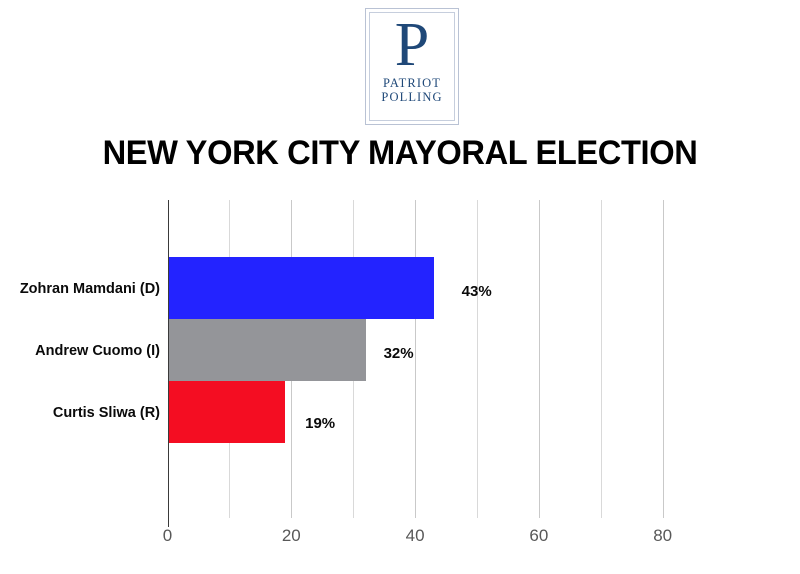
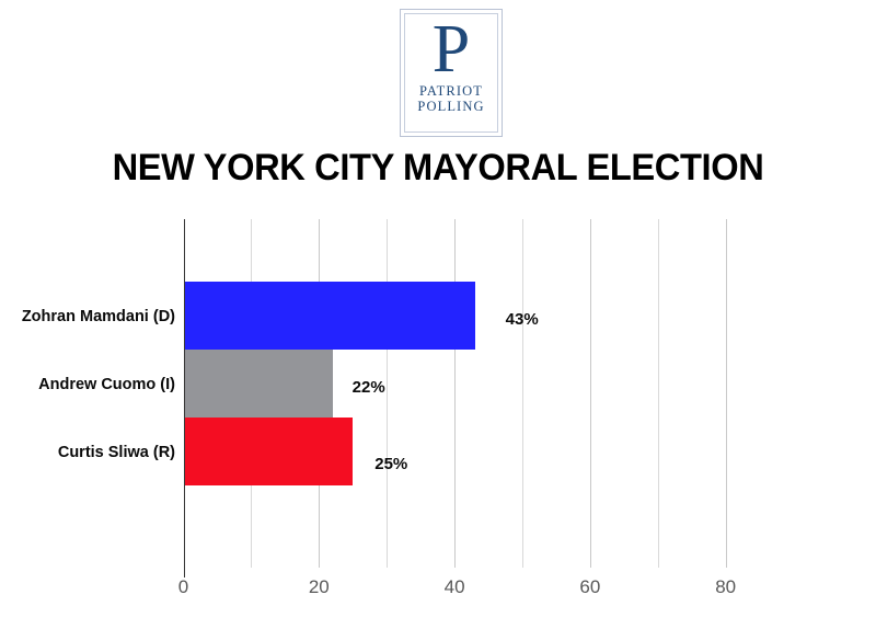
Andrew Cuomo (I): 32% -> 22%
Curtis Sliwa (R): 19% -> 25%
